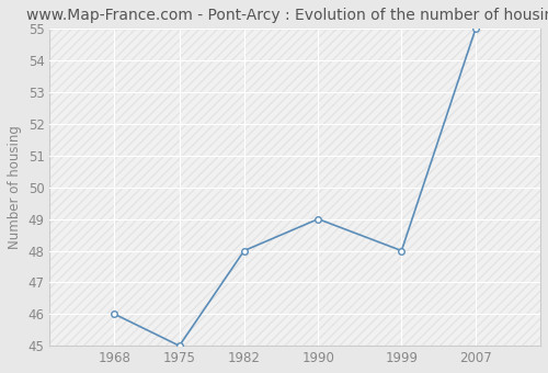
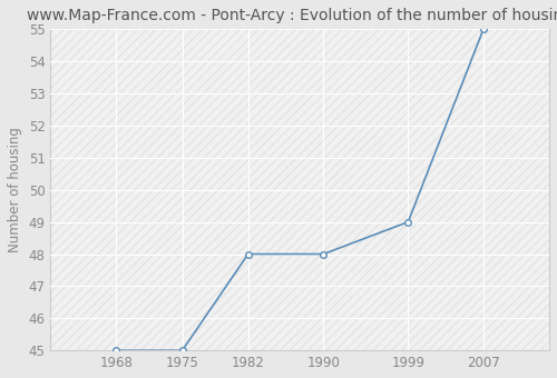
1968: 46 -> 45
1990: 49 -> 48
1999: 48 -> 49
